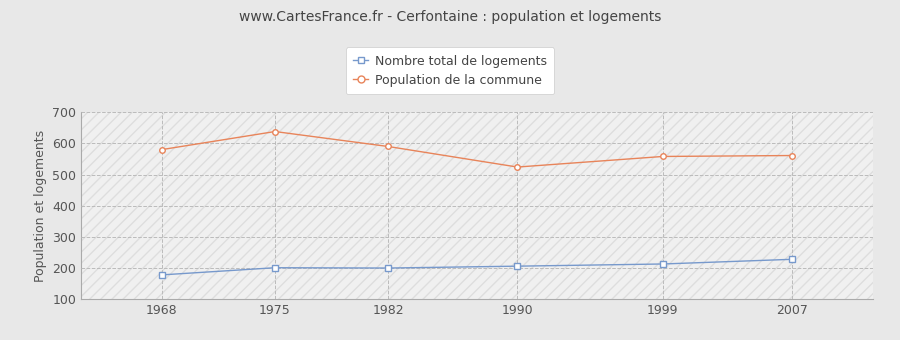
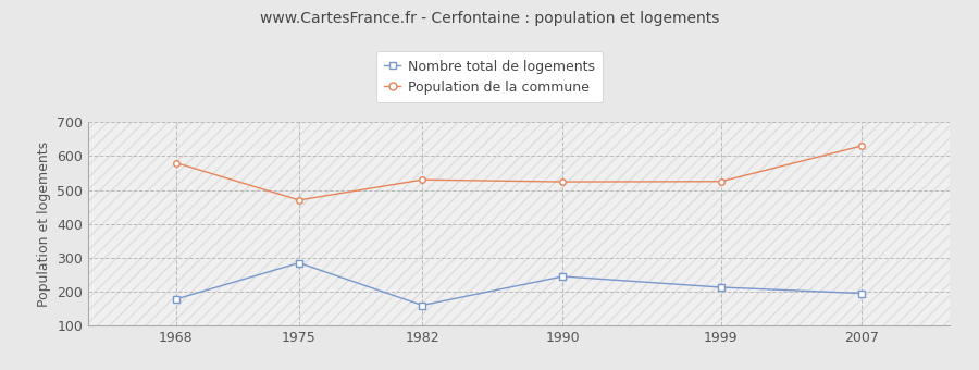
Nombre total de logements/1975: 201 -> 285
Population de la commune/1975: 638 -> 470
Nombre total de logements/1982: 200 -> 160
Population de la commune/1982: 590 -> 530
Nombre total de logements/1990: 206 -> 245
Population de la commune/1999: 558 -> 525
Nombre total de logements/2007: 228 -> 195
Population de la commune/2007: 561 -> 630
